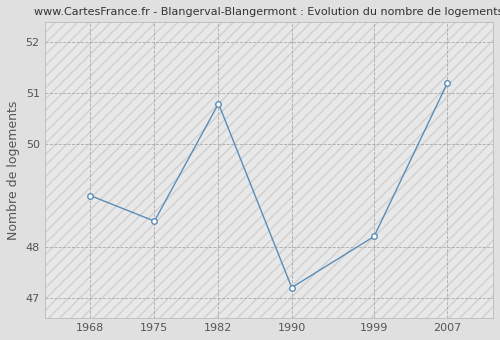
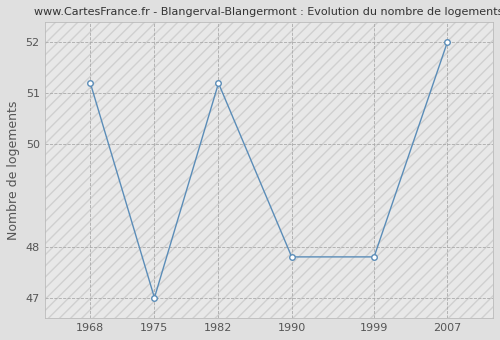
1968: 49.0 -> 51.2
1975: 48.5 -> 47.0
1982: 50.8 -> 51.2
1990: 47.2 -> 47.8
1999: 48.2 -> 47.8
2007: 51.2 -> 52.0
